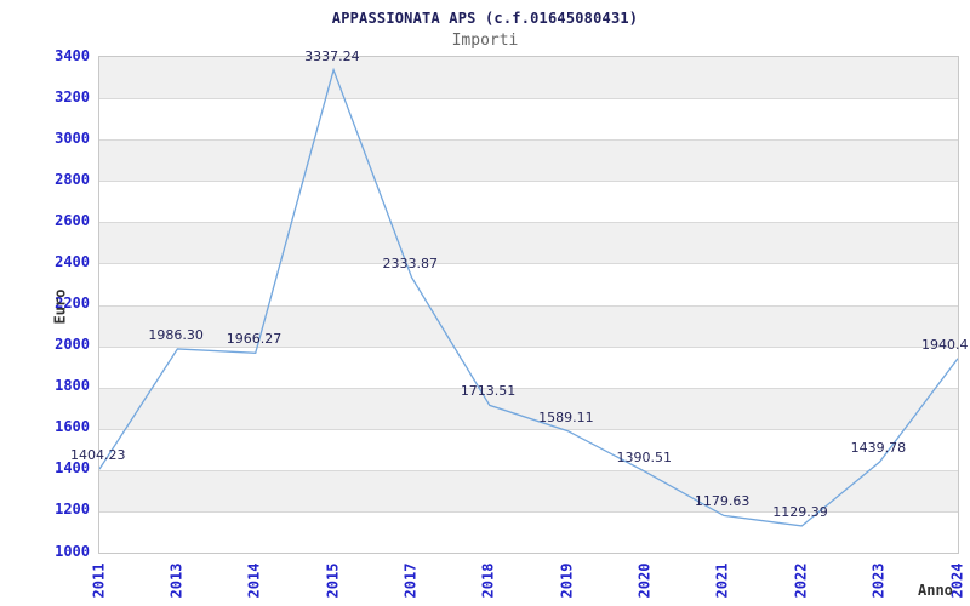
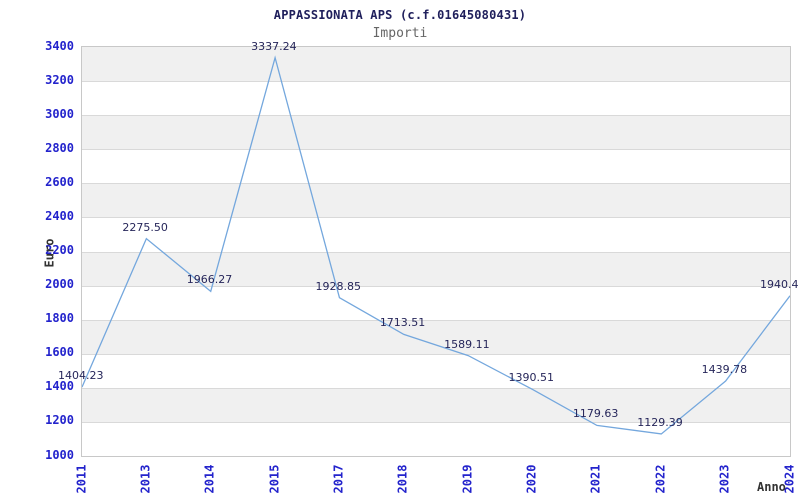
2013: 1986.30 -> 2275.50
2017: 2333.87 -> 1928.85
